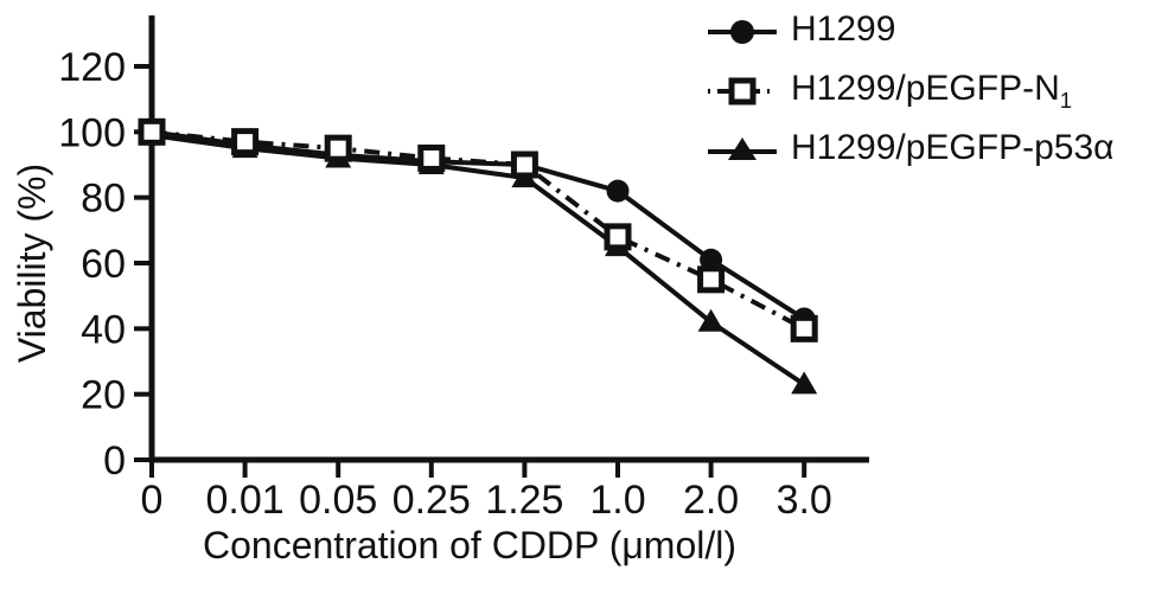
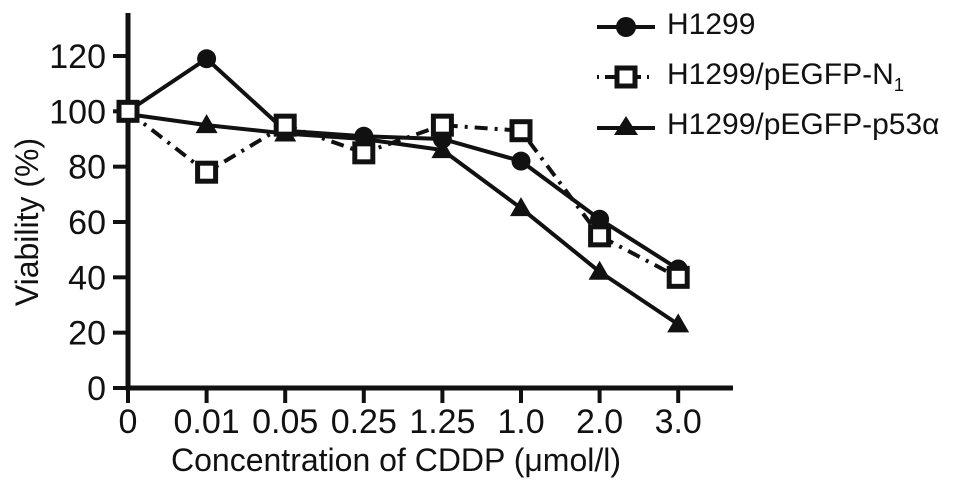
H1299/0.01: 96 -> 119
H1299/pEGFP-N1/0.01: 97 -> 78
H1299/pEGFP-N1/0.25: 92 -> 85
H1299/pEGFP-N1/1.25: 90 -> 95
H1299/pEGFP-N1/1.0: 68 -> 93
